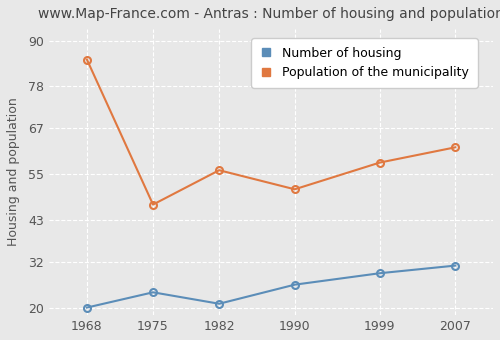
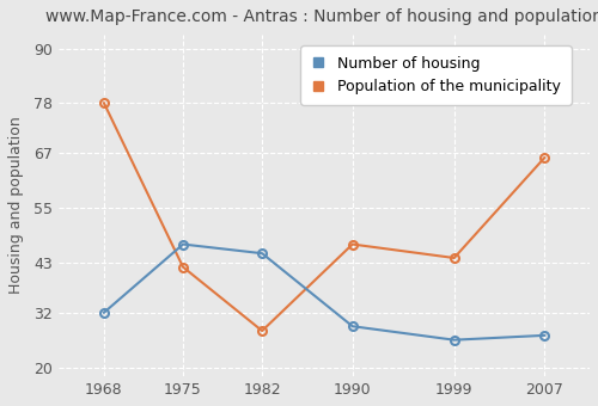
Number of housing/1968: 20 -> 32
Population of the municipality/1968: 85 -> 78
Number of housing/1975: 24 -> 47
Population of the municipality/1975: 47 -> 42
Number of housing/1982: 21 -> 45
Population of the municipality/1982: 56 -> 28
Number of housing/1990: 26 -> 29
Population of the municipality/1990: 51 -> 47
Number of housing/1999: 29 -> 26
Population of the municipality/1999: 58 -> 44
Number of housing/2007: 31 -> 27
Population of the municipality/2007: 62 -> 66
